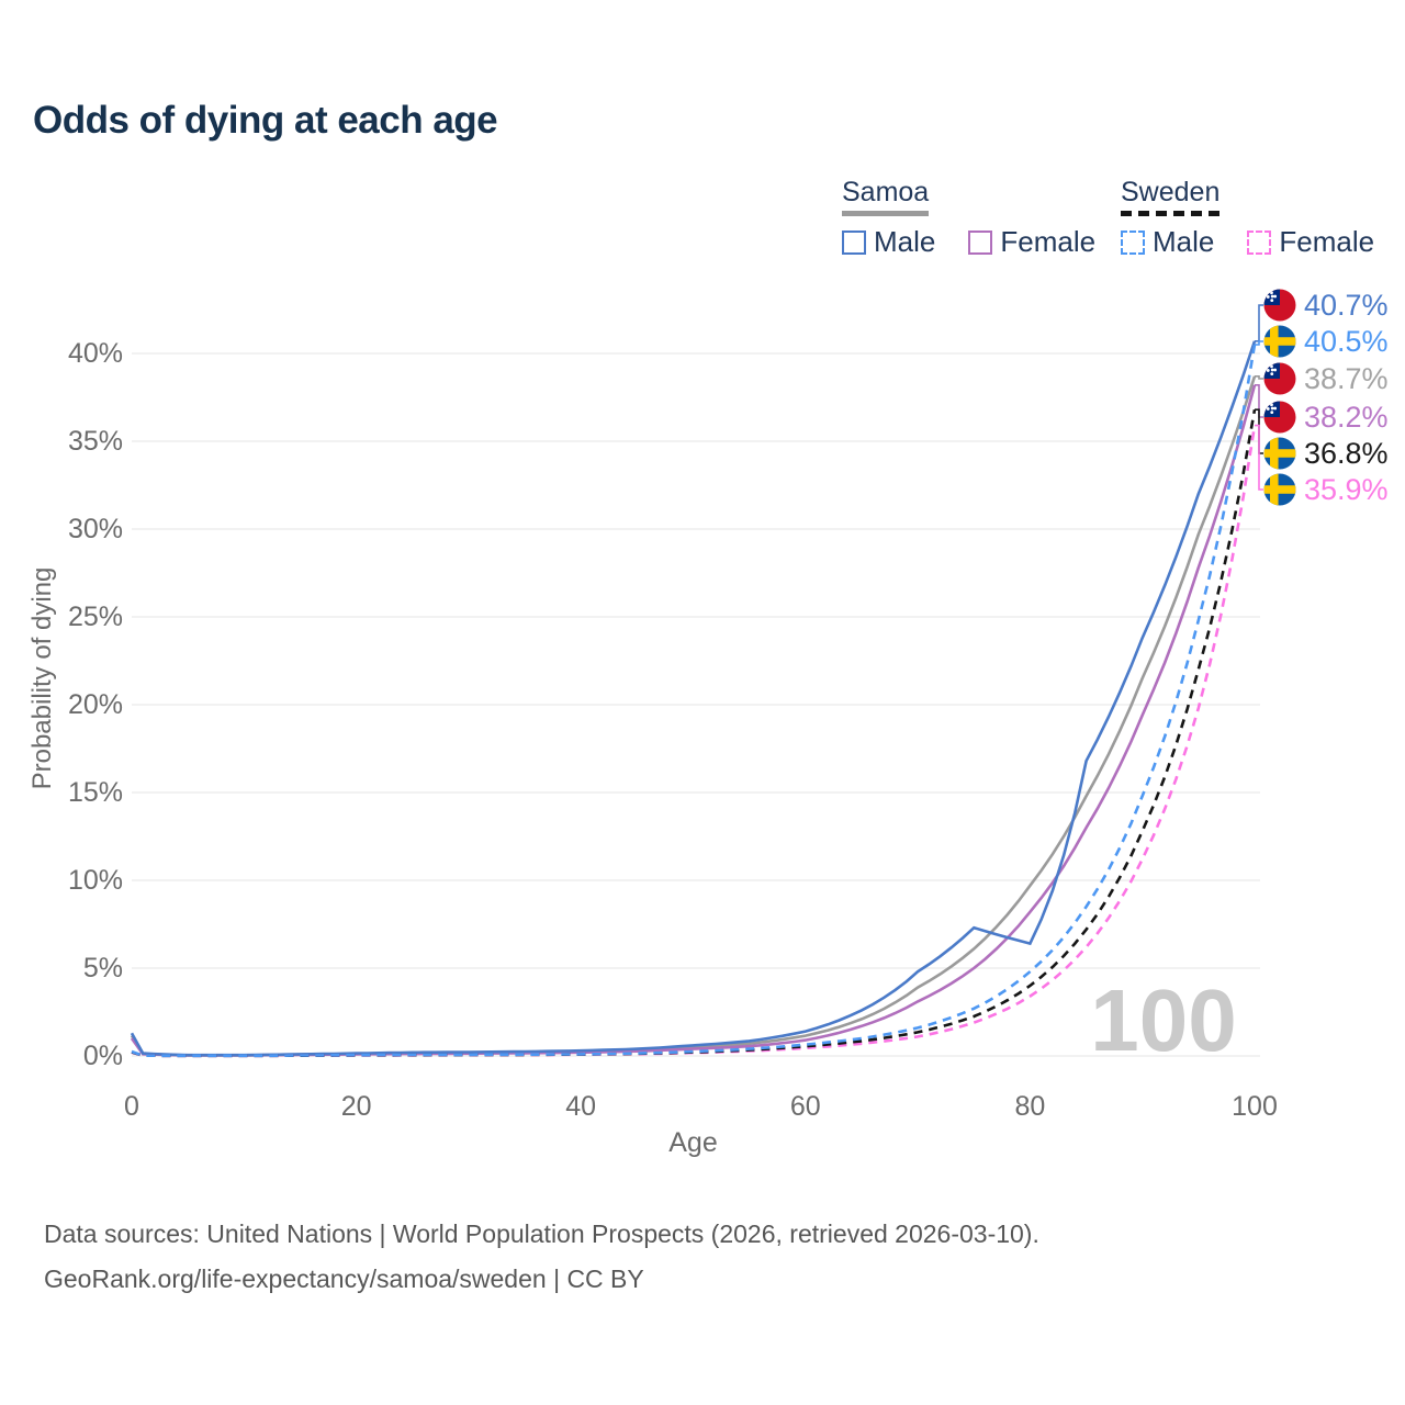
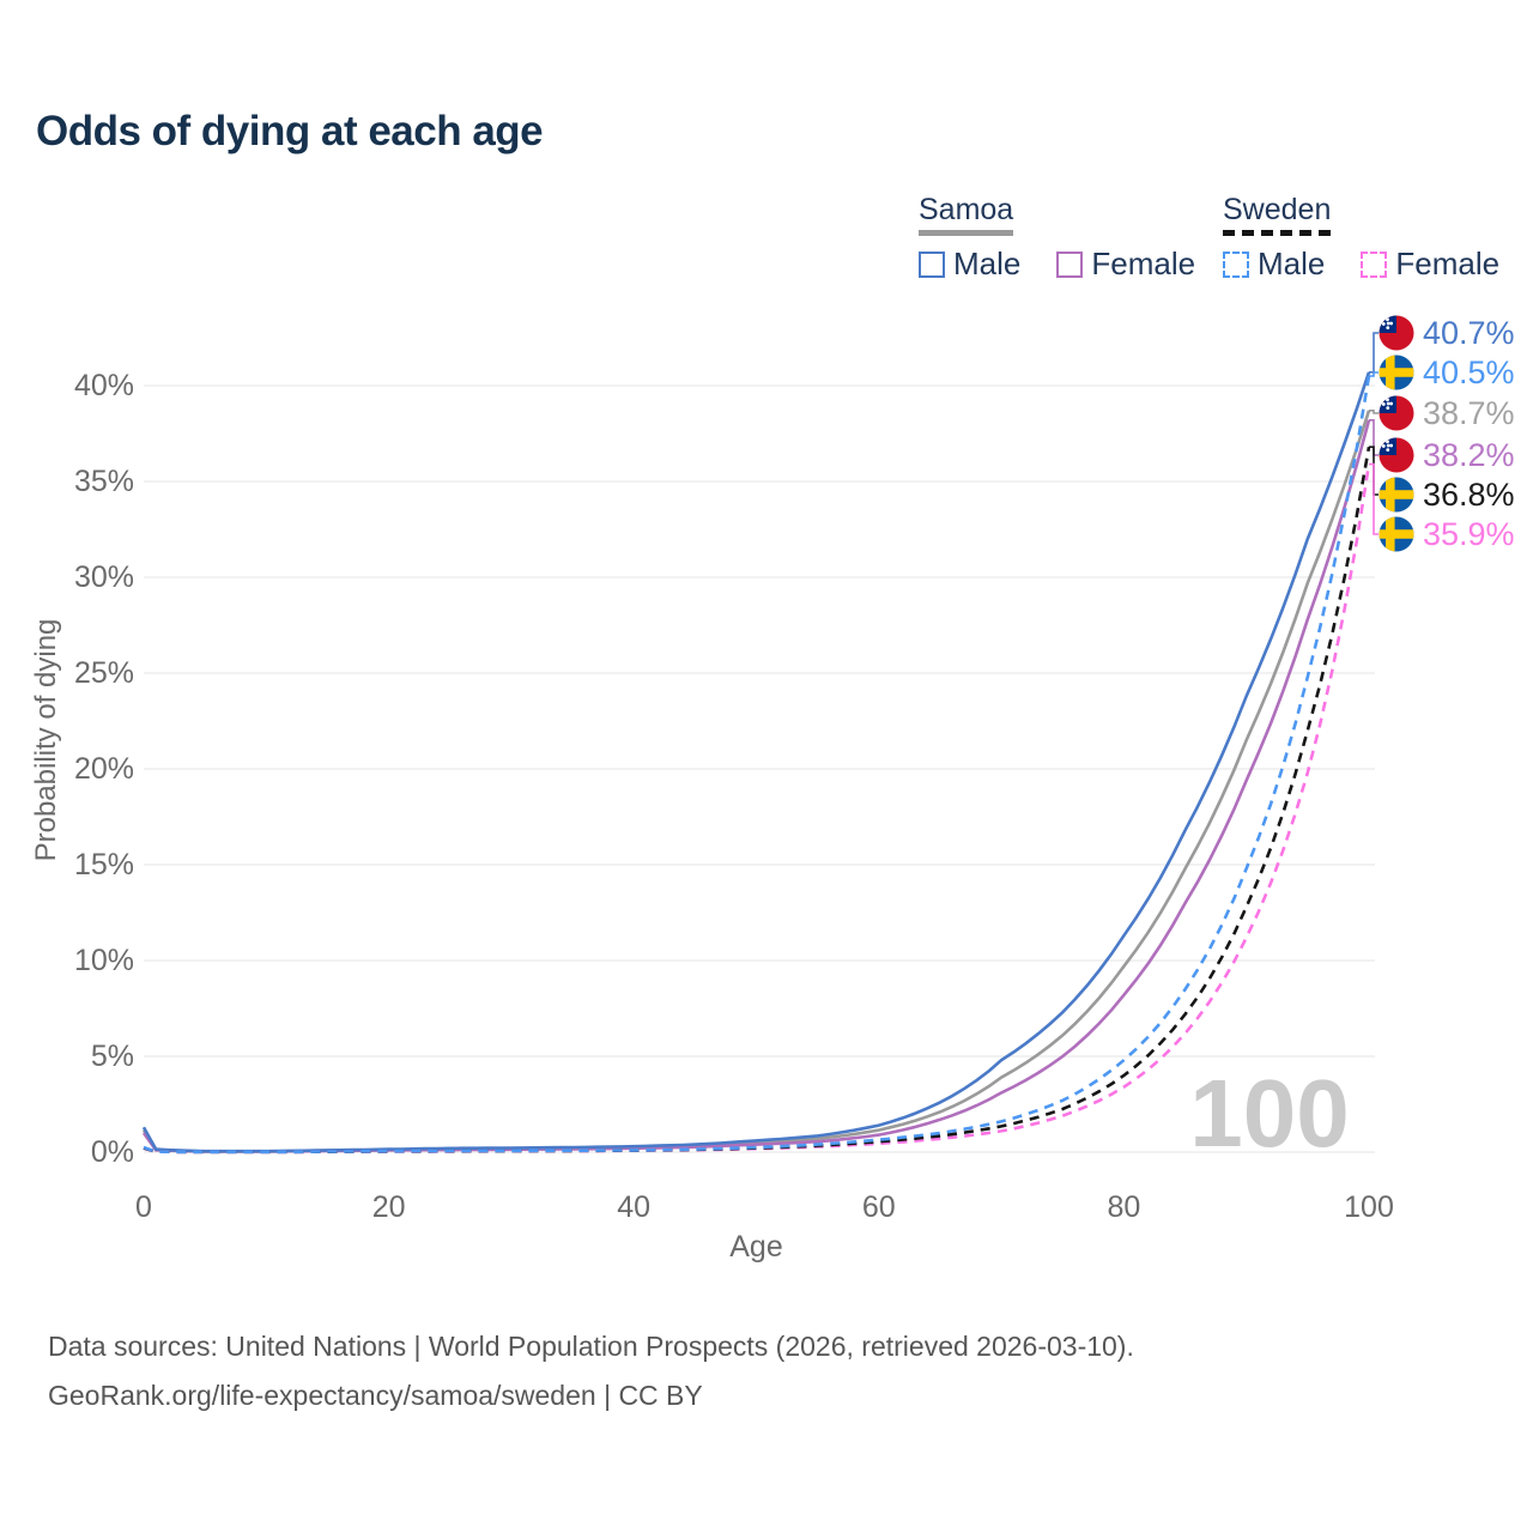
Samoa Male/80: 6.4% -> 11.3%
